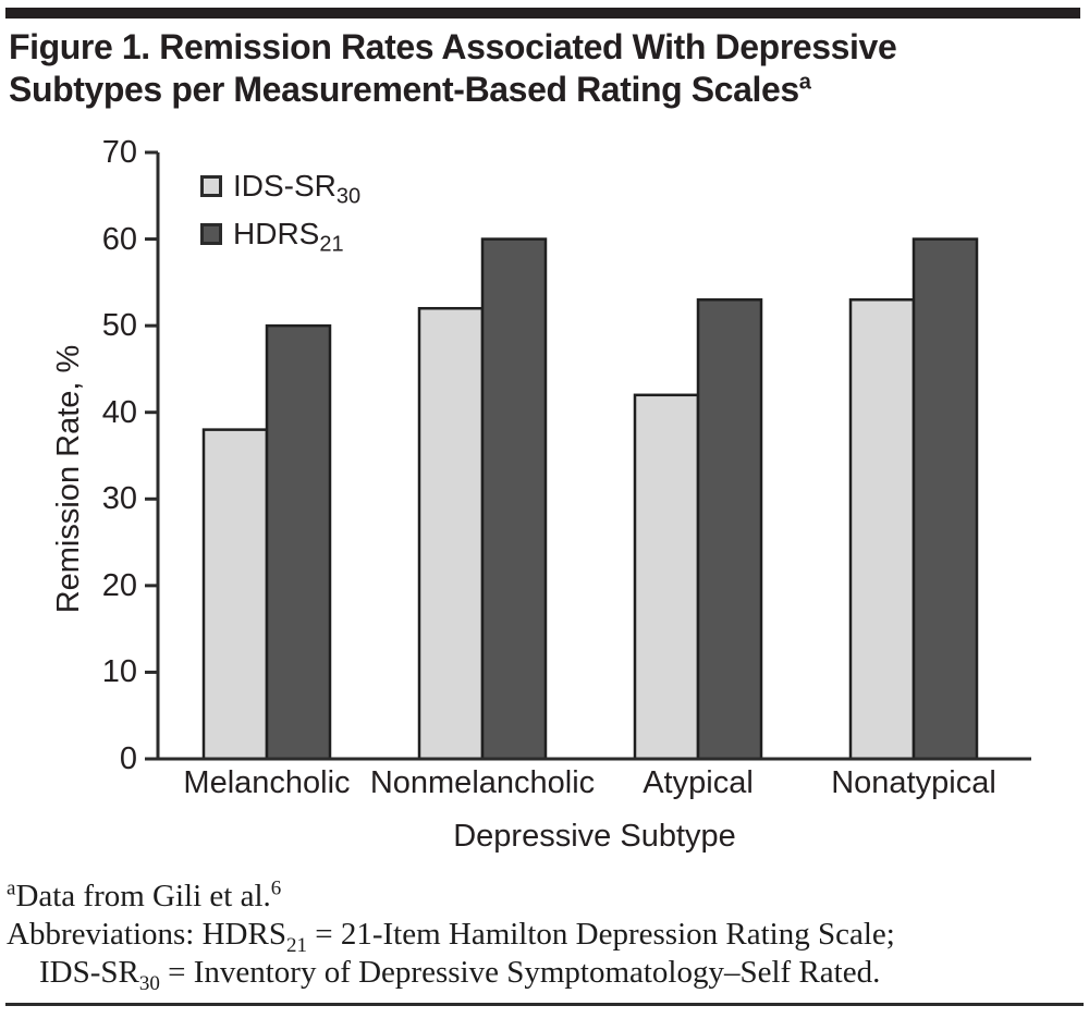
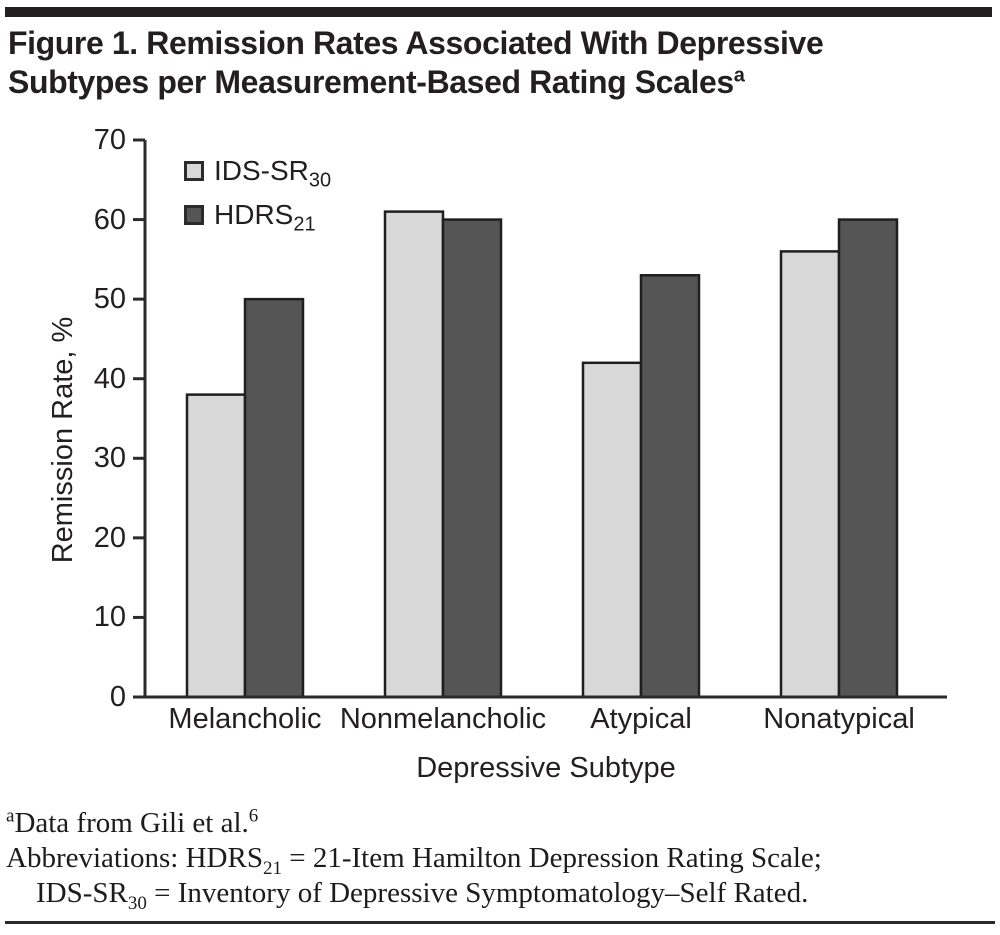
IDS-SR30/Nonmelancholic: 52 -> 61
IDS-SR30/Nonatypical: 53 -> 56
